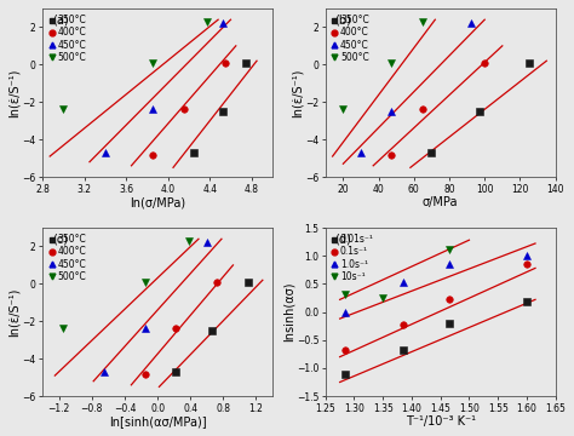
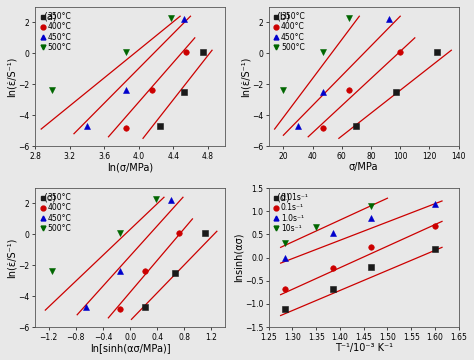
10s⁻¹/1.35: 0.25 -> 0.65
0.1s⁻¹/1.60: 0.85 -> 0.68
1.0s⁻¹/1.60: 1.00 -> 1.15
